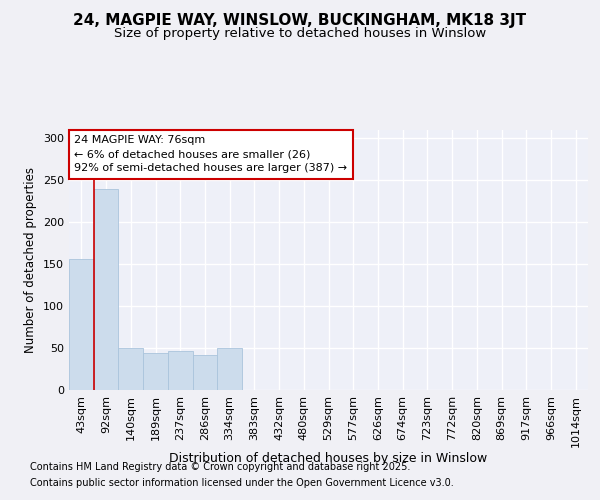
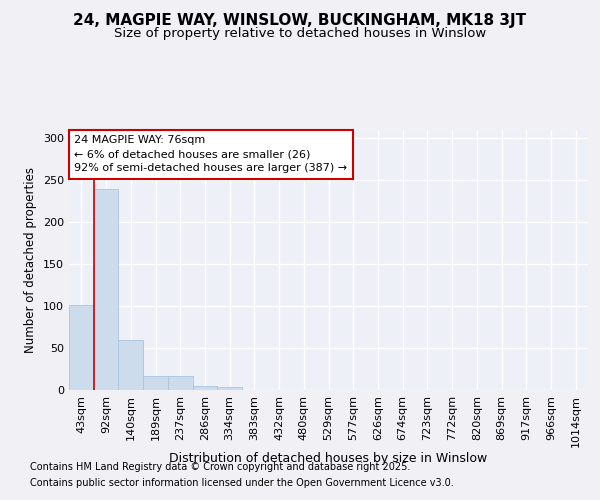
43sqm: 156 -> 101
140sqm: 50 -> 60
189sqm: 44 -> 17
237sqm: 46 -> 17
286sqm: 42 -> 5
334sqm: 50 -> 3
